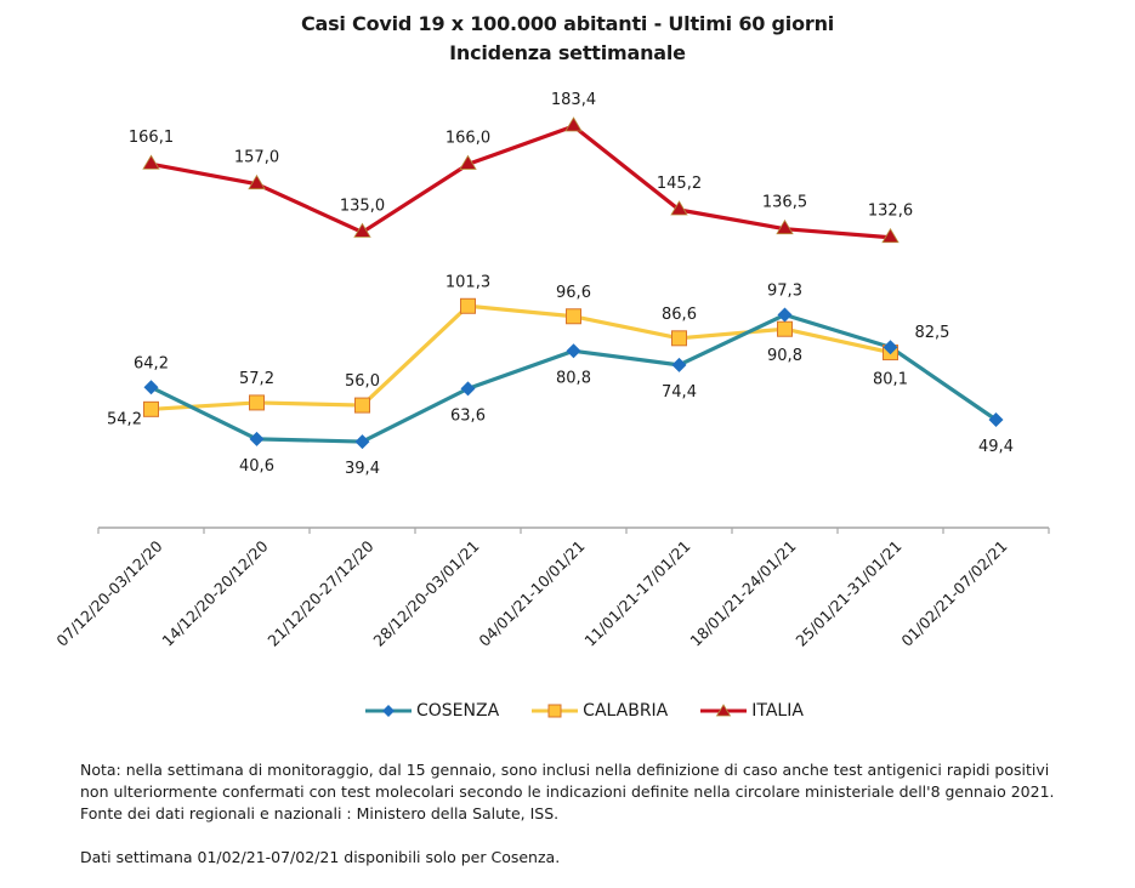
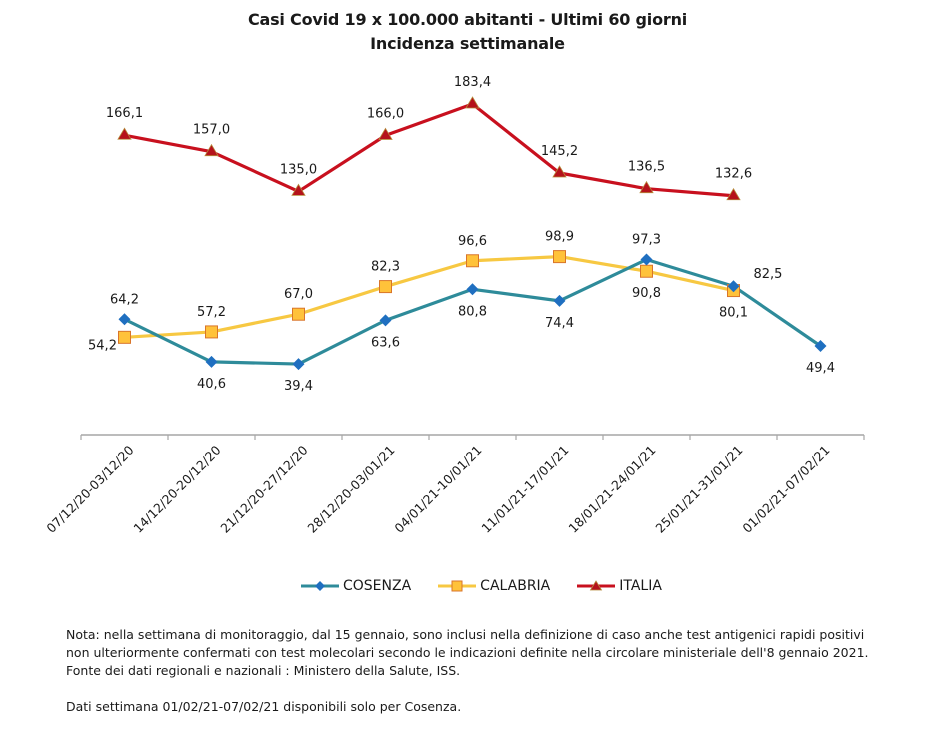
CALABRIA/21/12/20-27/12/20: 56,0 -> 67,0
CALABRIA/28/12/20-03/01/21: 101,3 -> 82,3
CALABRIA/11/01/21-17/01/21: 86,6 -> 98,9
